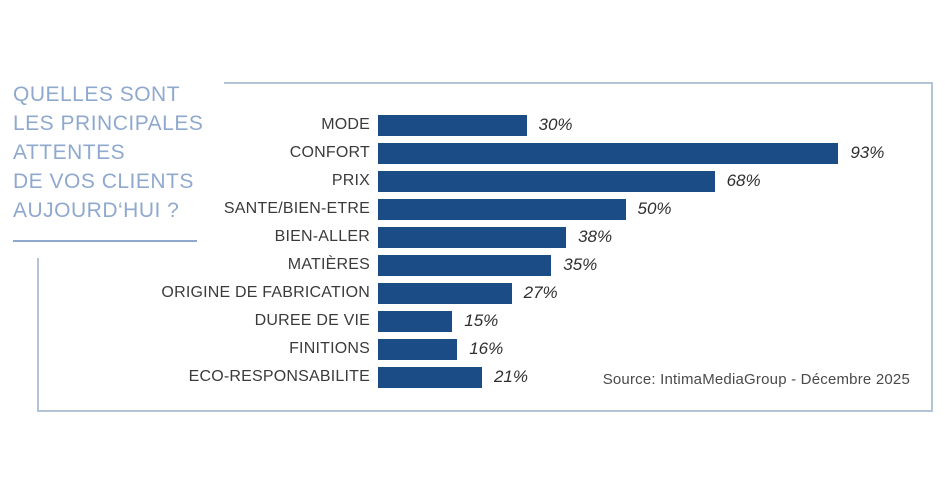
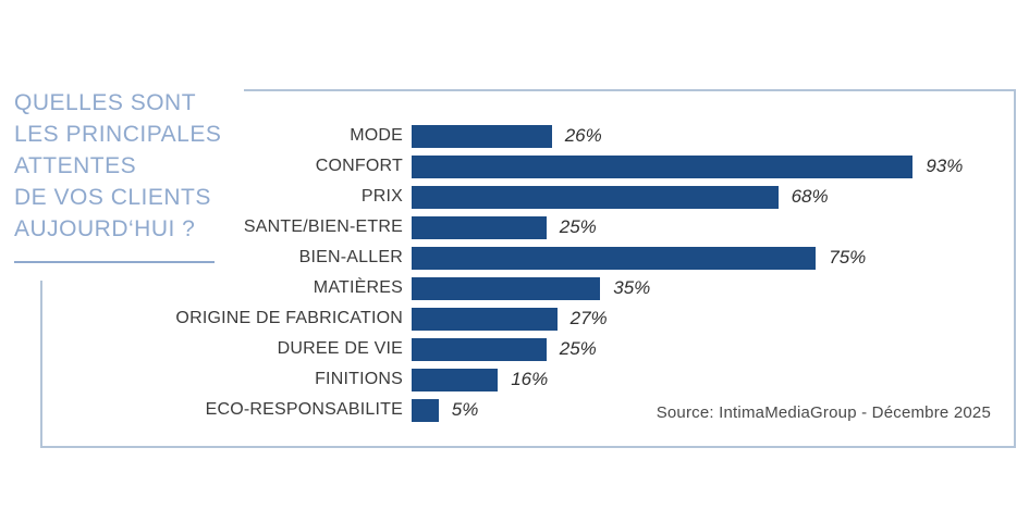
MODE: 30% -> 26%
SANTE/BIEN-ETRE: 50% -> 25%
BIEN-ALLER: 38% -> 75%
DUREE DE VIE: 15% -> 25%
ECO-RESPONSABILITE: 21% -> 5%
